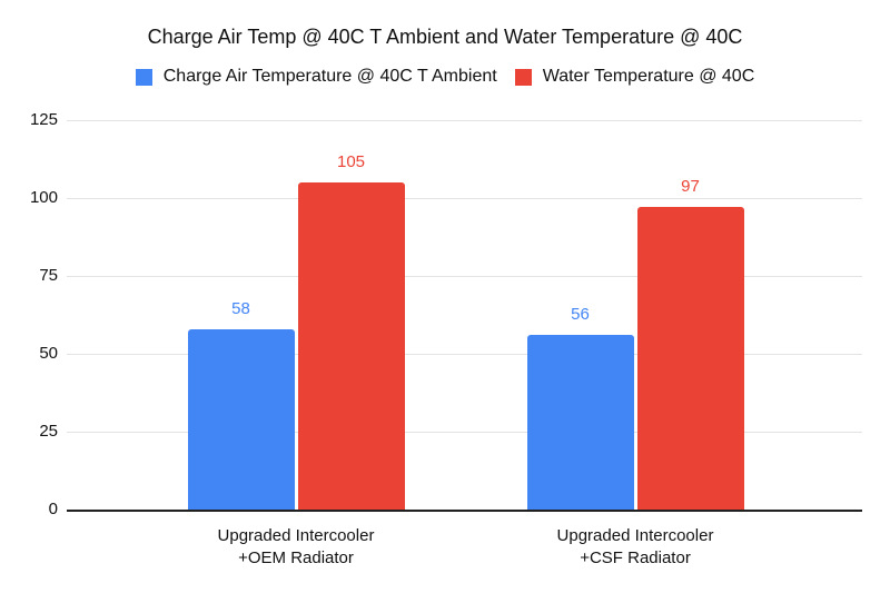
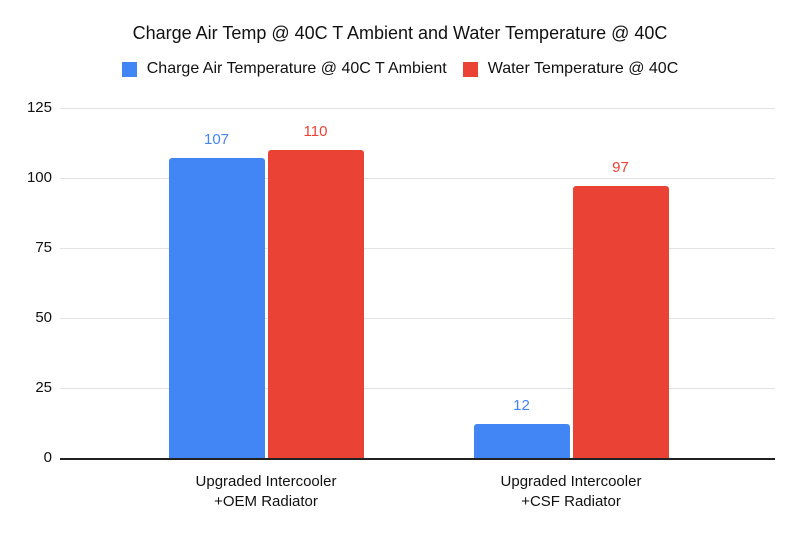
Charge Air Temperature @ 40C T Ambient/Upgraded Intercooler +OEM Radiator: 58 -> 107
Water Temperature @ 40C/Upgraded Intercooler +OEM Radiator: 105 -> 110
Charge Air Temperature @ 40C T Ambient/Upgraded Intercooler +CSF Radiator: 56 -> 12
